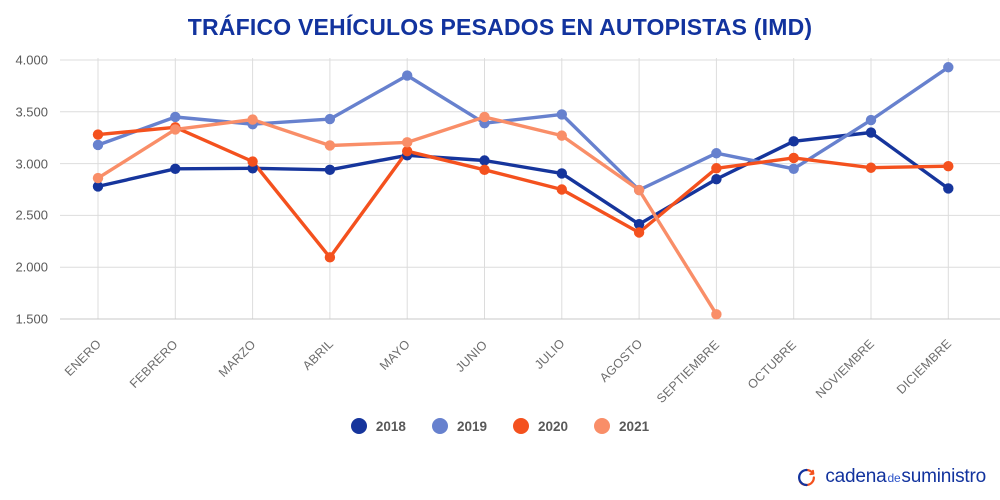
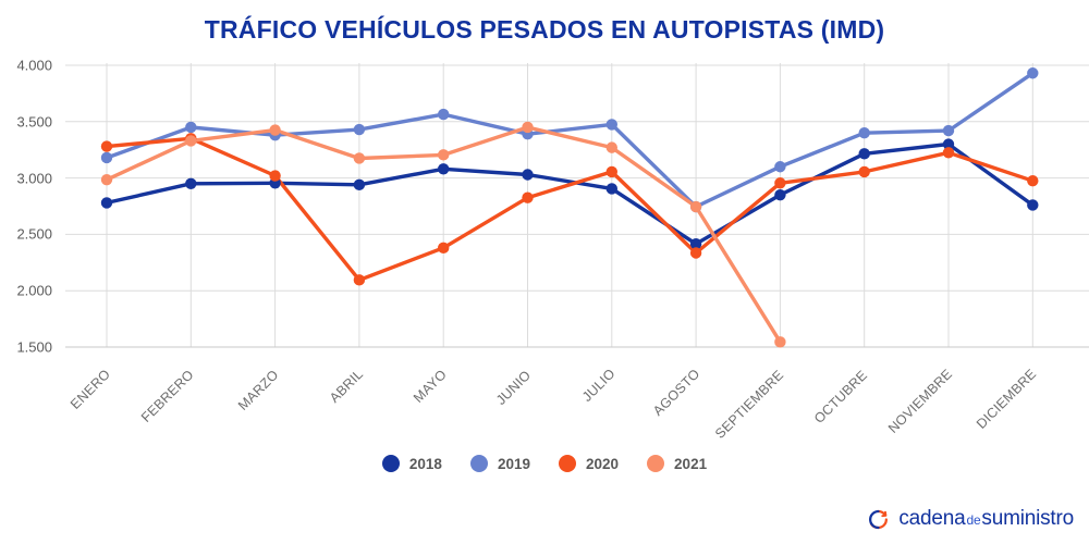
2021/ENERO: 2860 -> 2980
2019/MAYO: 3850 -> 3560
2020/MAYO: 3120 -> 2380
2020/JUNIO: 2940 -> 2820
2020/JULIO: 2750 -> 3060
2019/OCTUBRE: 2950 -> 3400
2020/NOVIEMBRE: 2960 -> 3220
